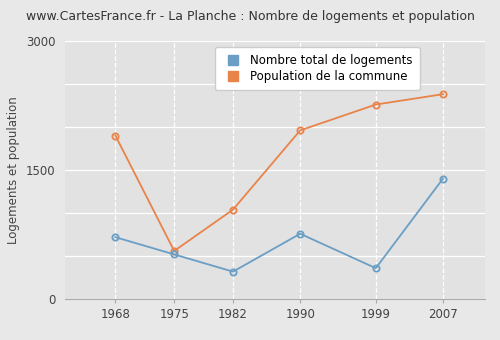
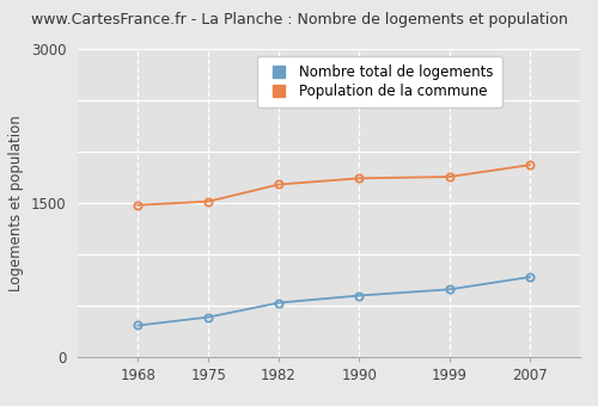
Nombre total de logements/1968: 720 -> 310
Population de la commune/1968: 1900 -> 1480
Nombre total de logements/1975: 520 -> 390
Population de la commune/1975: 560 -> 1520
Nombre total de logements/1982: 320 -> 530
Population de la commune/1982: 1040 -> 1680
Nombre total de logements/1990: 760 -> 600
Population de la commune/1990: 1960 -> 1740
Nombre total de logements/1999: 360 -> 660
Population de la commune/1999: 2260 -> 1760
Nombre total de logements/2007: 1400 -> 780
Population de la commune/2007: 2380 -> 1870
